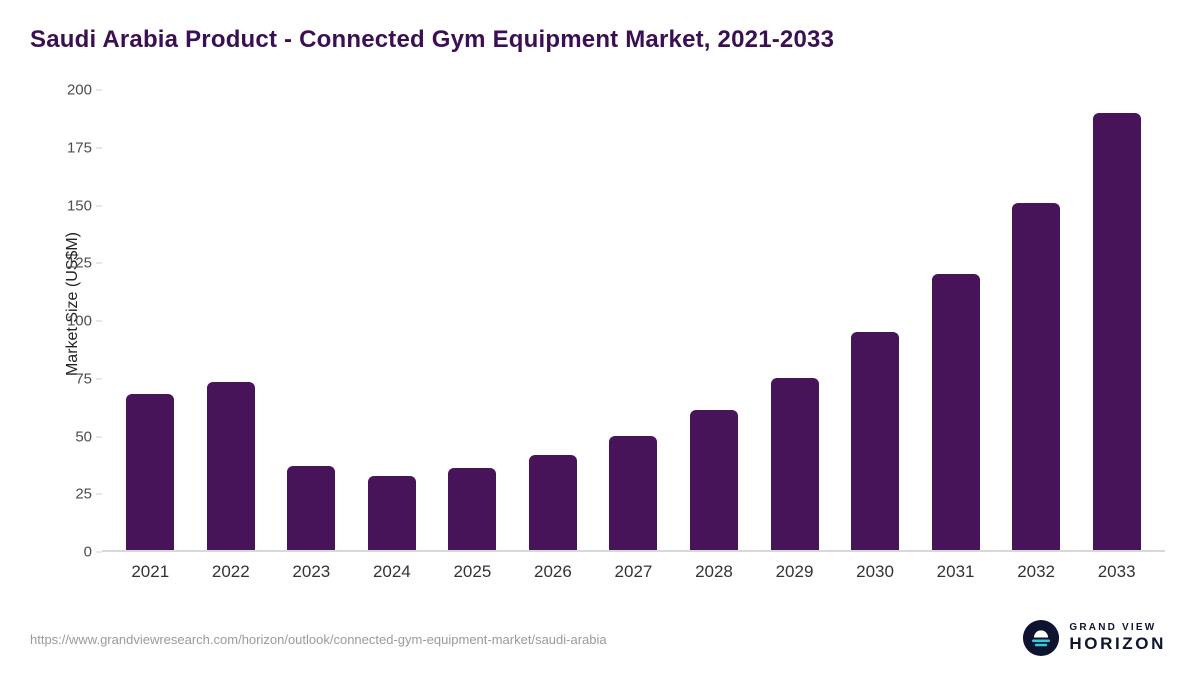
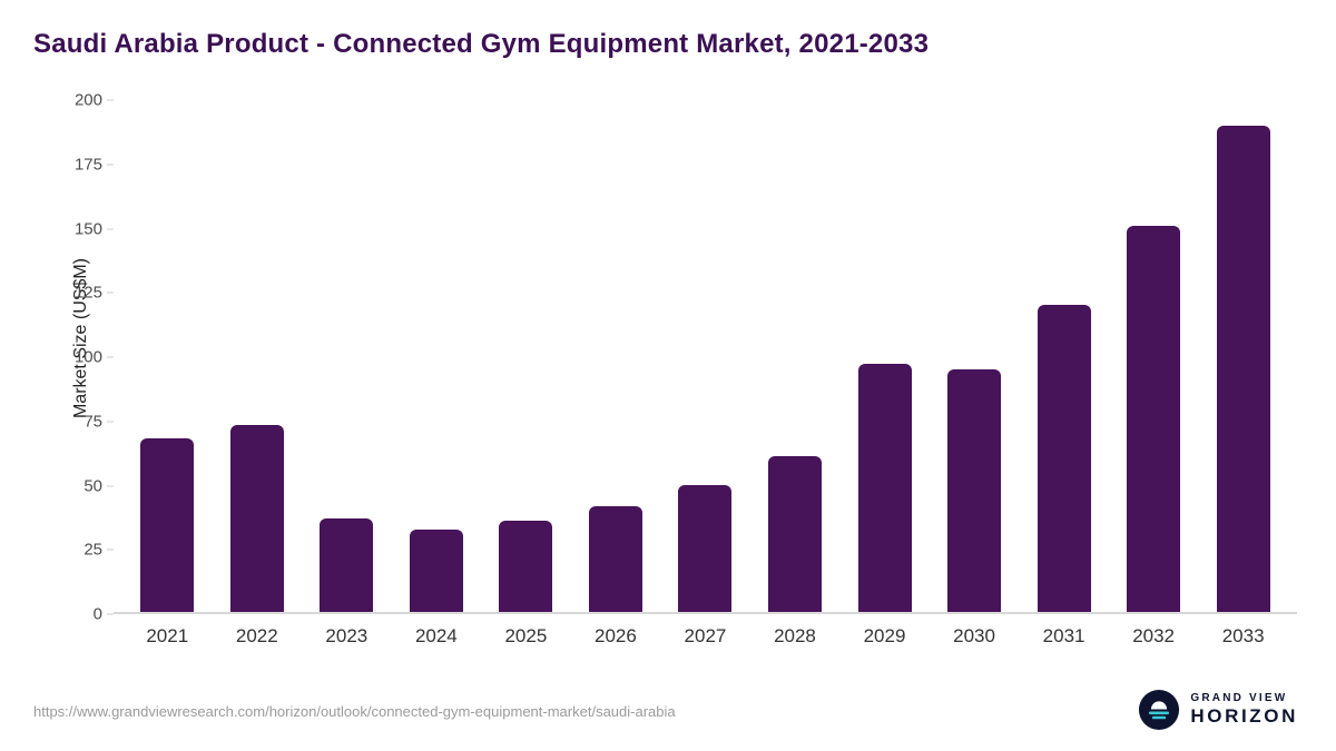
2029: 75 -> 97
